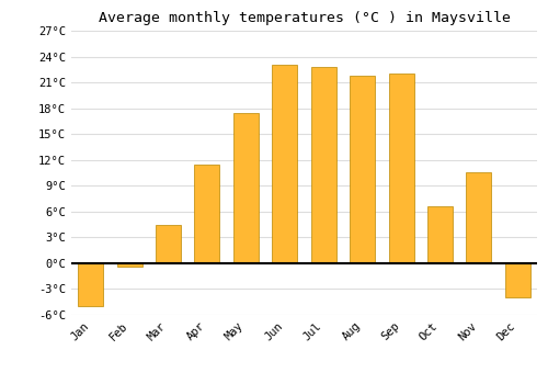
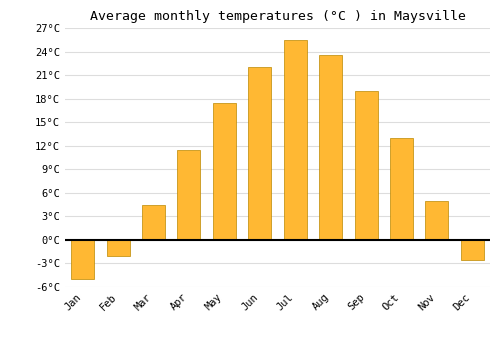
Feb: -0.4°C -> -2.0°C
Jun: 23.0°C -> 22.0°C
Jul: 22.8°C -> 25.5°C
Aug: 21.8°C -> 23.5°C
Sep: 22.0°C -> 19.0°C
Oct: 6.6°C -> 13.0°C
Nov: 10.6°C -> 5.0°C
Dec: -4.0°C -> -2.5°C
